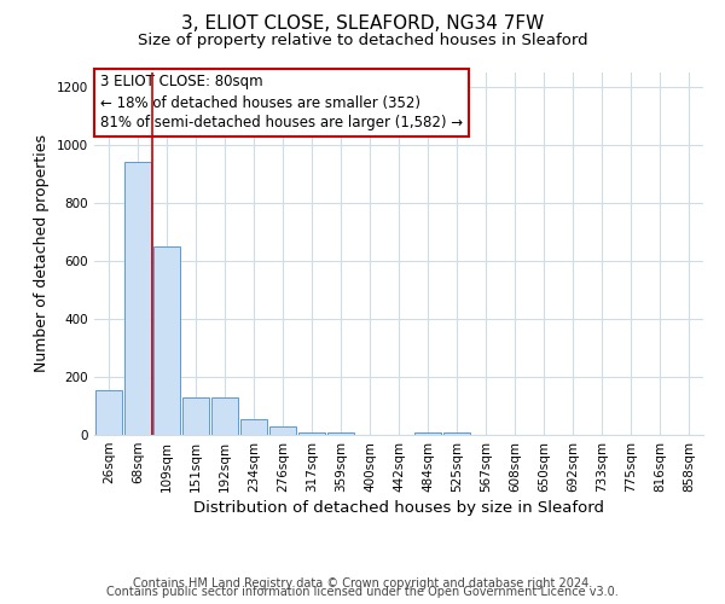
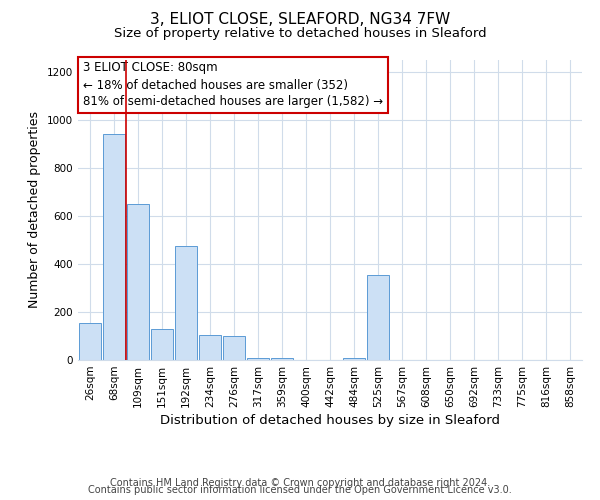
192sqm: 130 -> 475
234sqm: 55 -> 105
276sqm: 30 -> 100
525sqm: 10 -> 355
